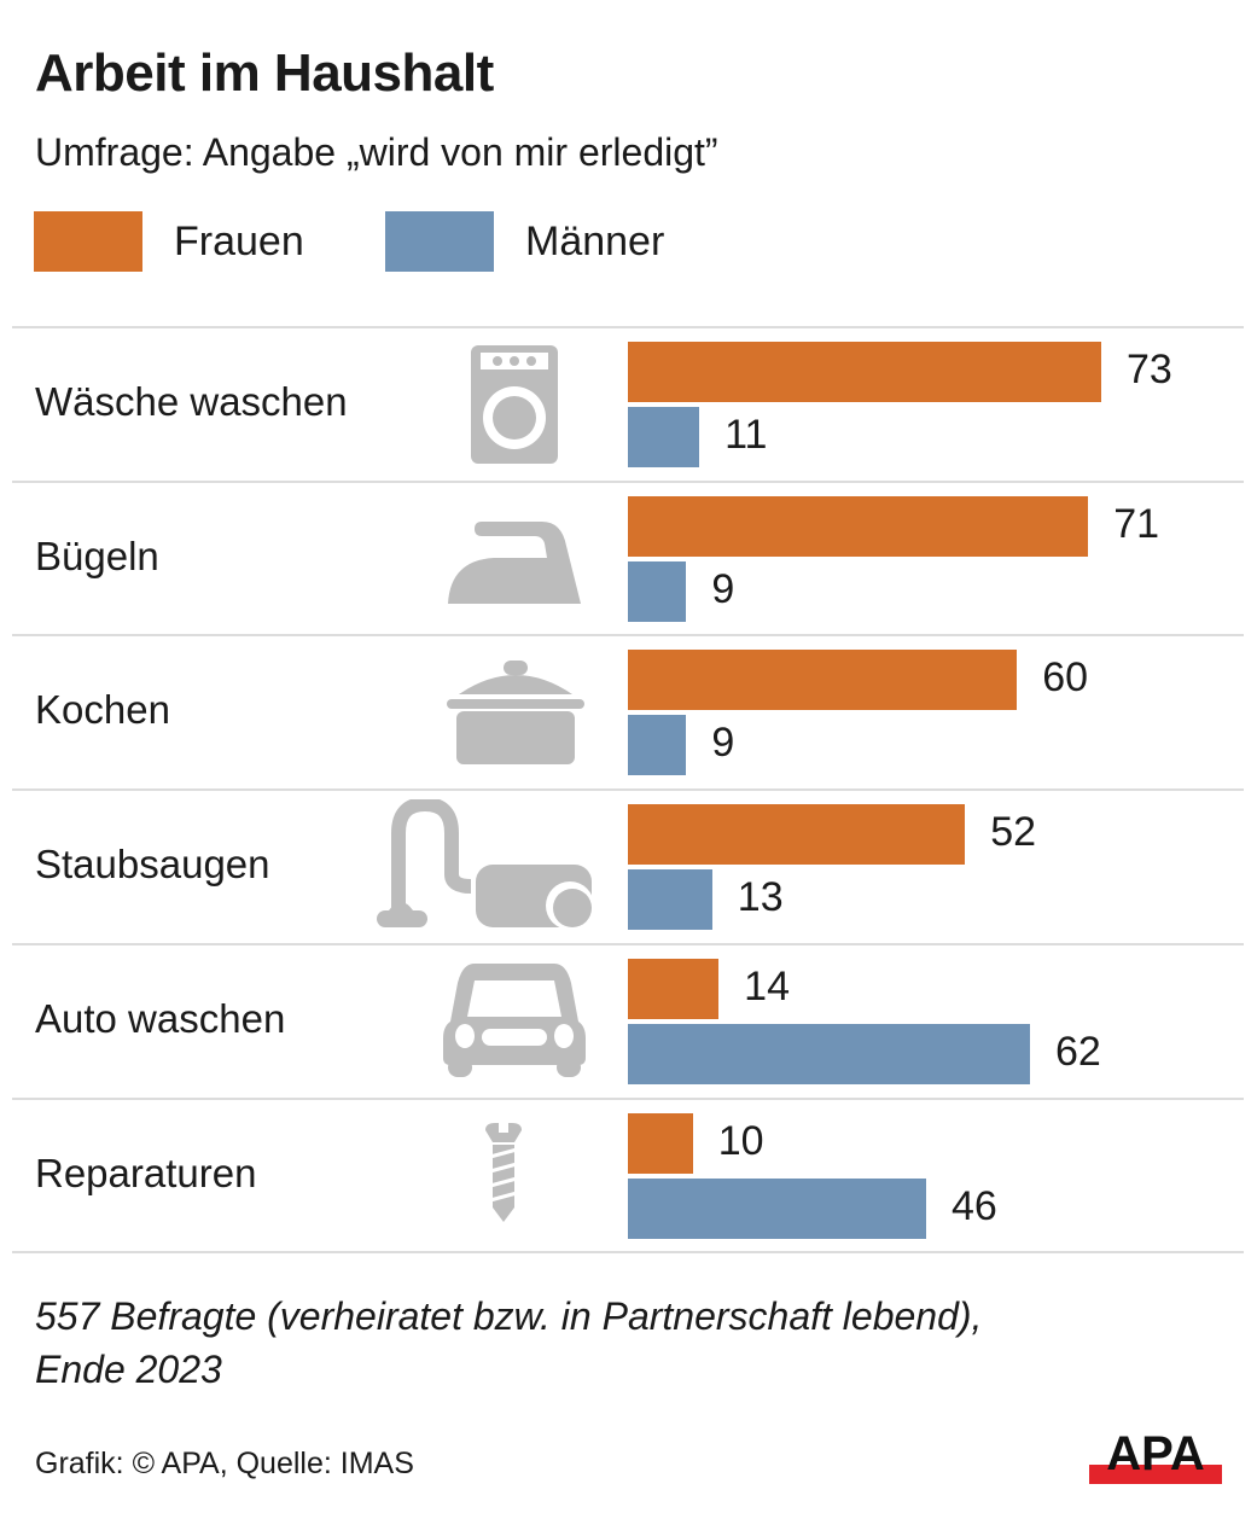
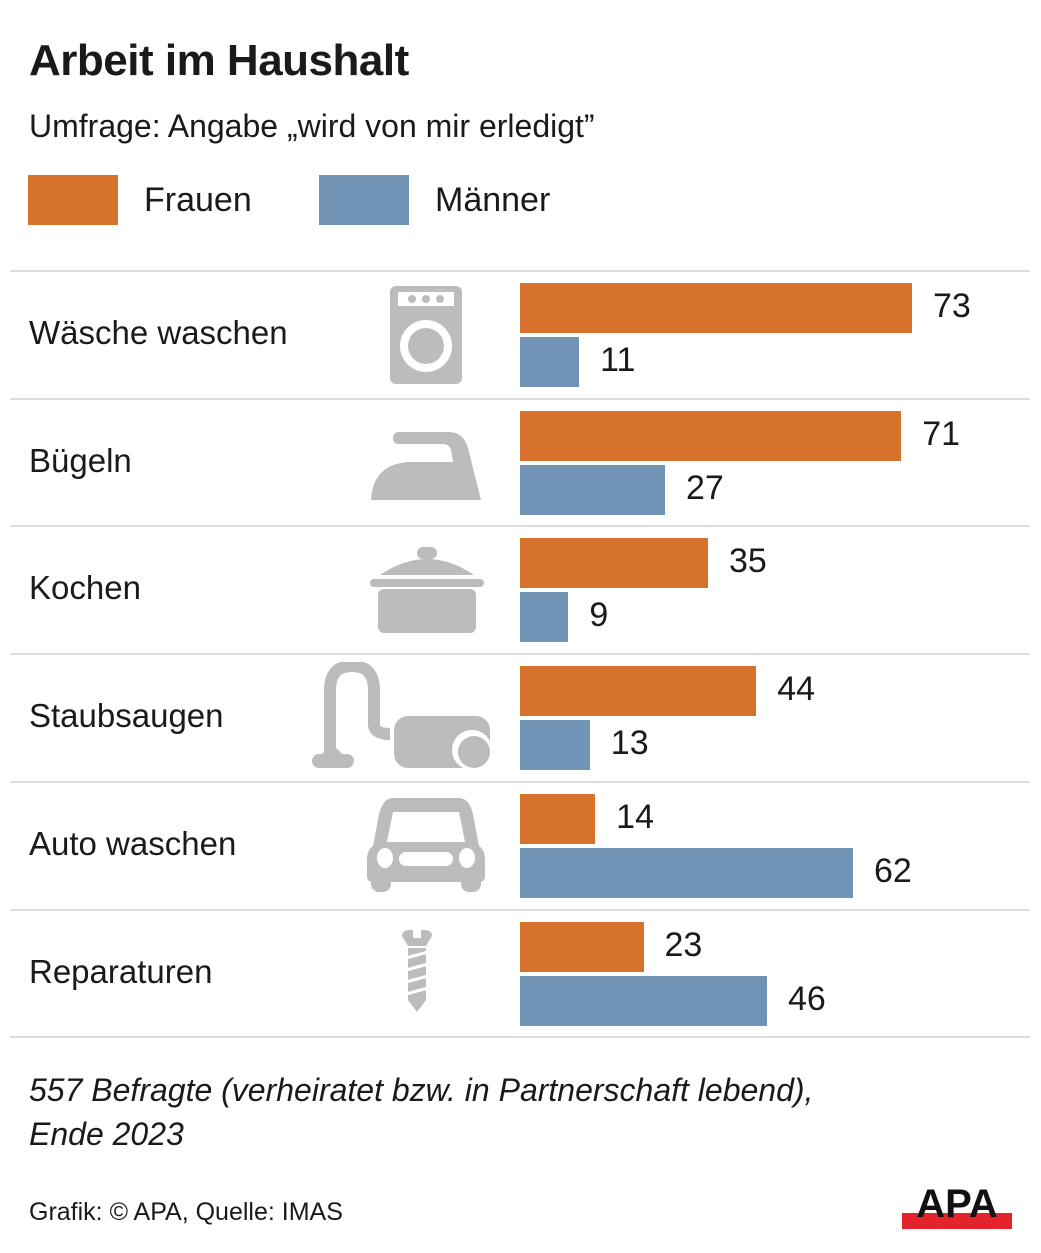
Männer/Bügeln: 9 -> 27
Frauen/Kochen: 60 -> 35
Frauen/Staubsaugen: 52 -> 44
Frauen/Reparaturen: 10 -> 23
